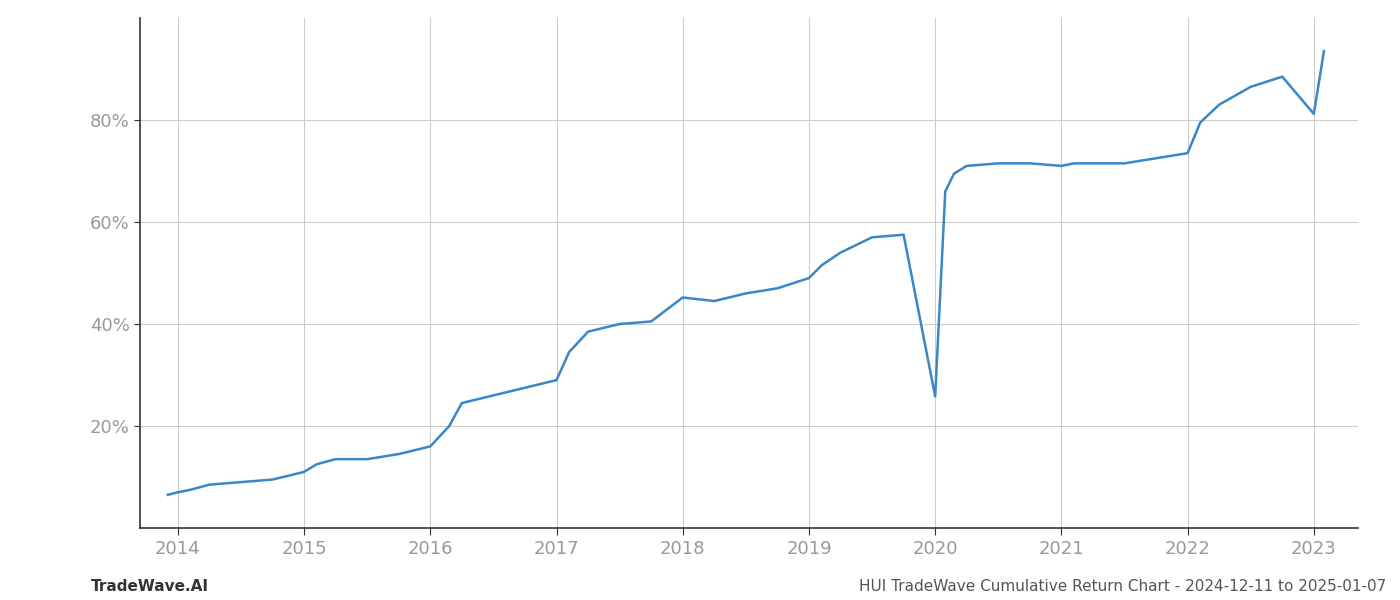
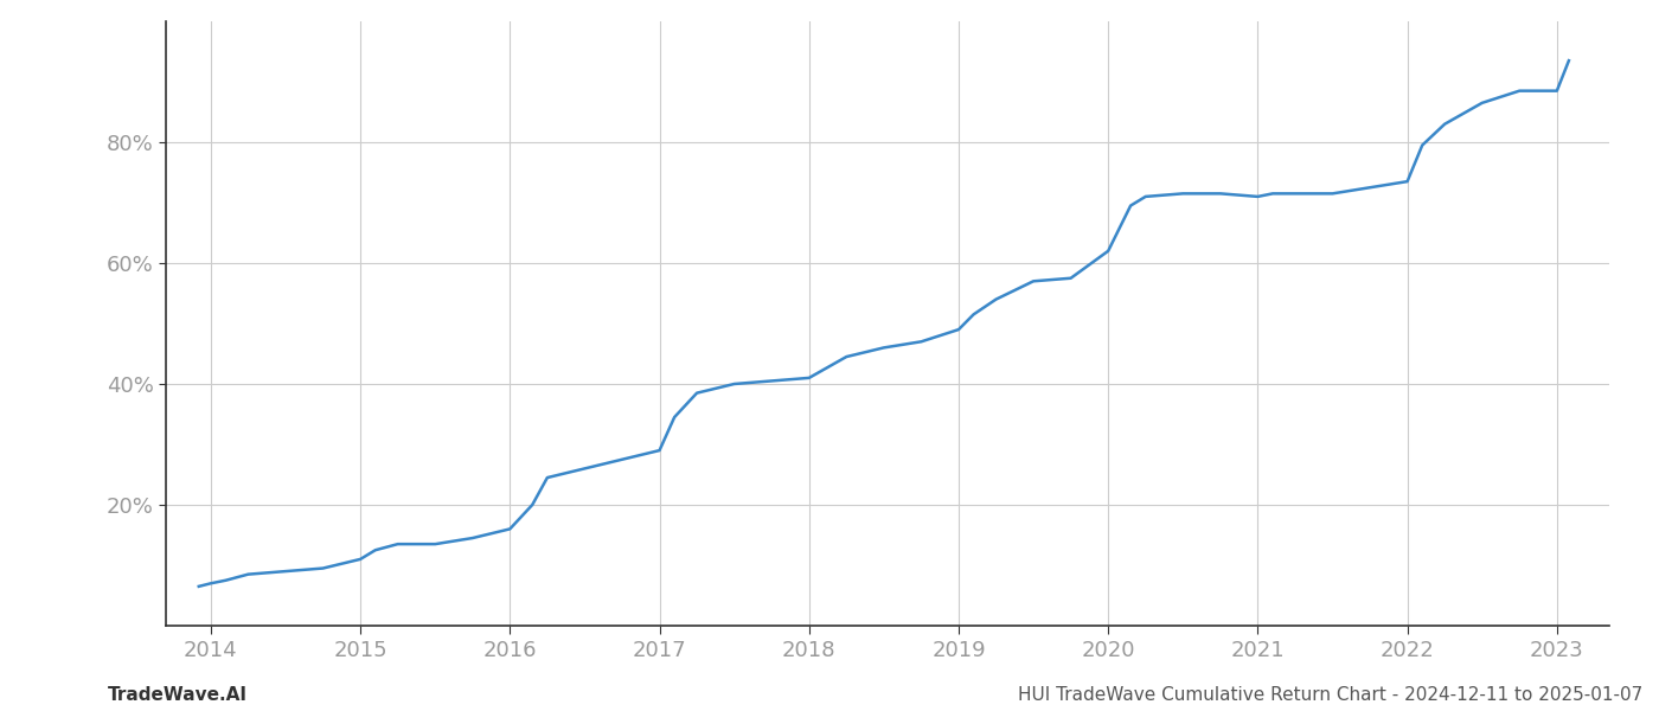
2018: 45.2% -> 41.0%
2020: 25.8% -> 62.0%
2023: 81.2% -> 88.5%
